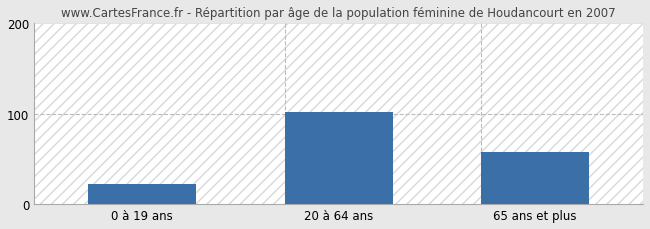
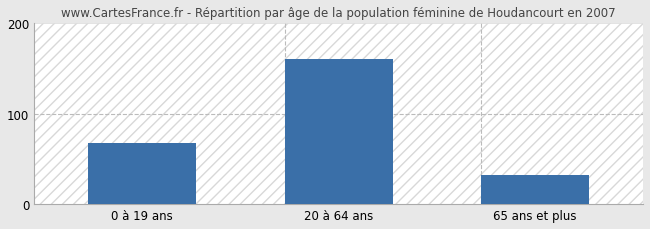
0 à 19 ans: 22 -> 68
20 à 64 ans: 102 -> 160
65 ans et plus: 58 -> 32
